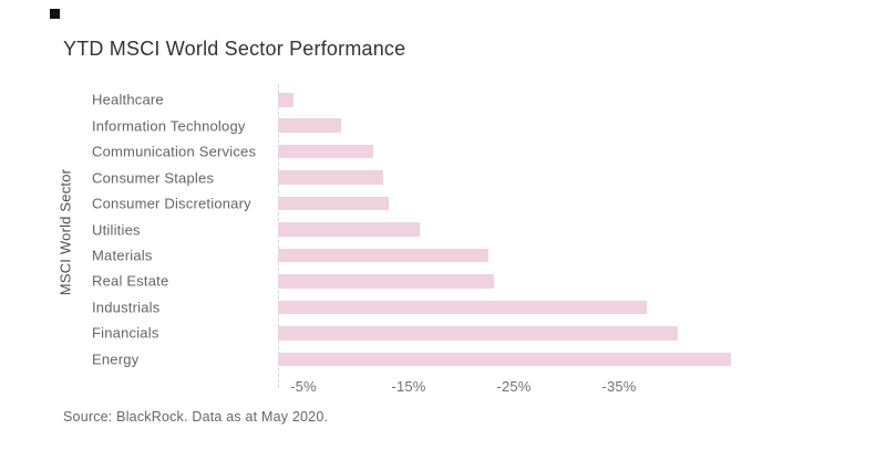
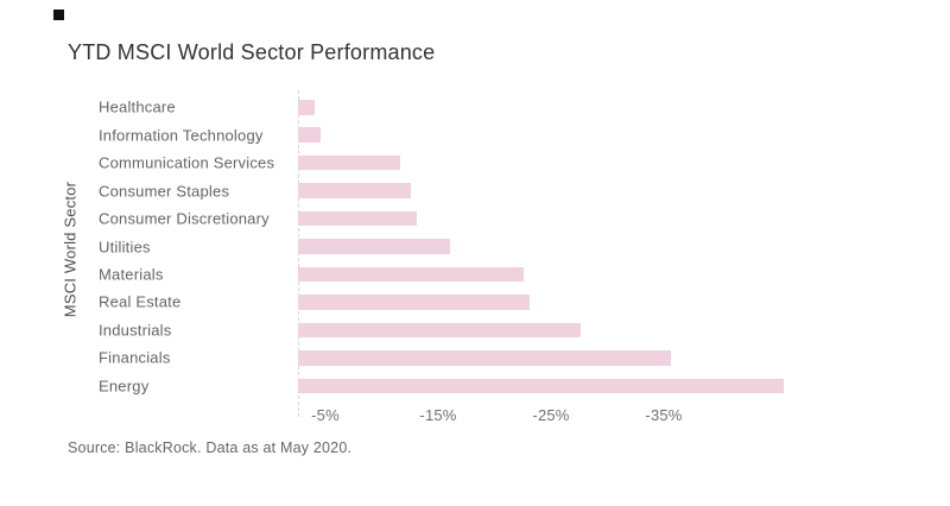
Information Technology: -6% -> -2%
Industrials: -35% -> -25%
Financials: -38% -> -33%
